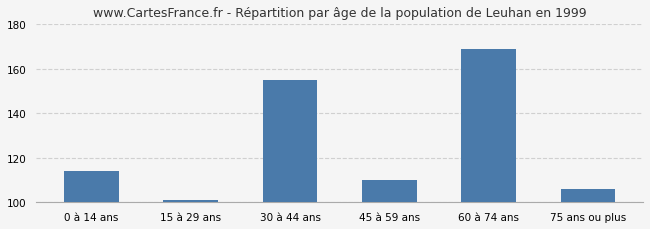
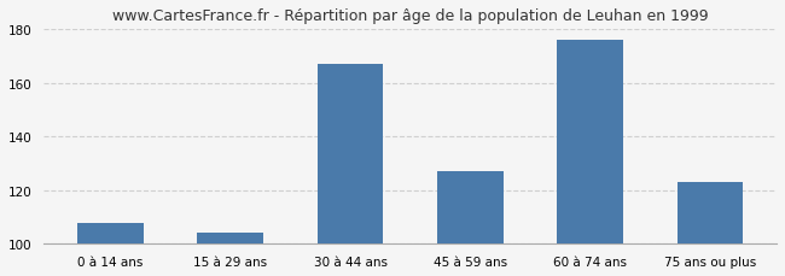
0 à 14 ans: 114 -> 108
15 à 29 ans: 101 -> 104
30 à 44 ans: 155 -> 167
45 à 59 ans: 110 -> 127
60 à 74 ans: 169 -> 176
75 ans ou plus: 106 -> 123
